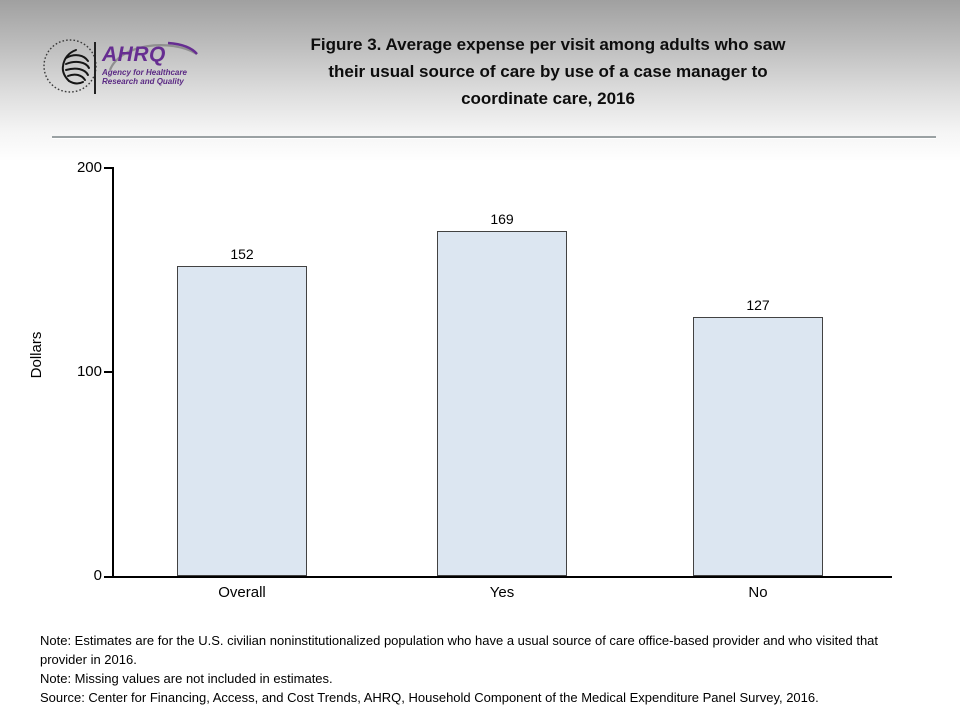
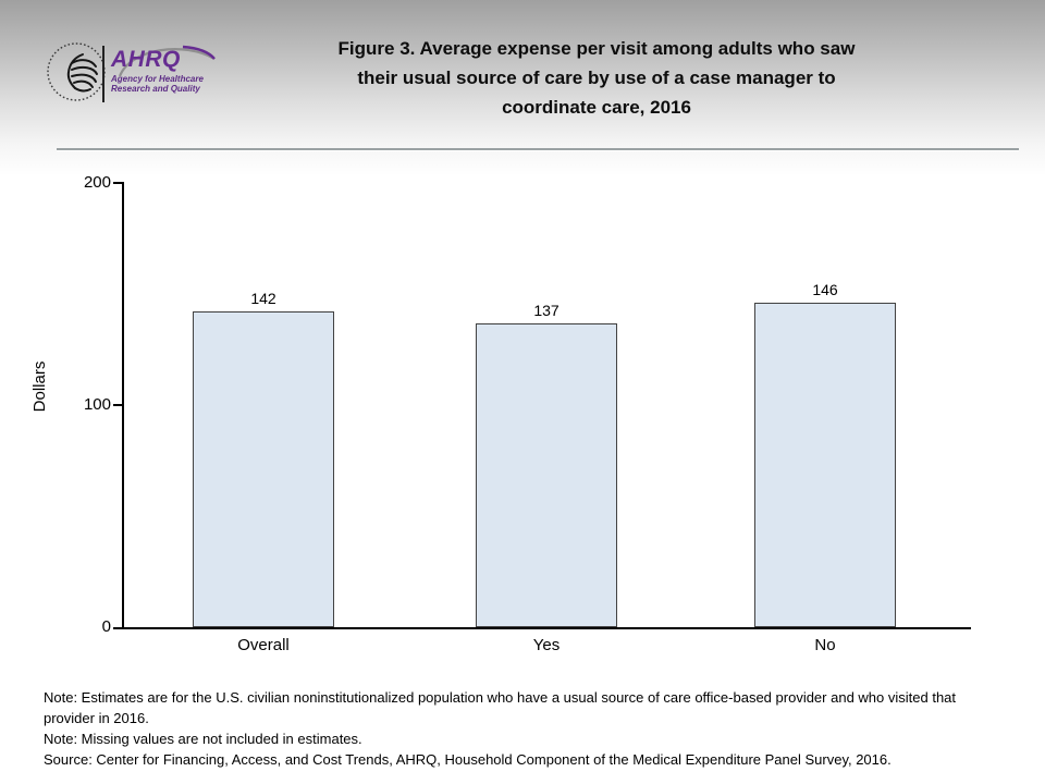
Overall: 152 -> 142
Yes: 169 -> 137
No: 127 -> 146
